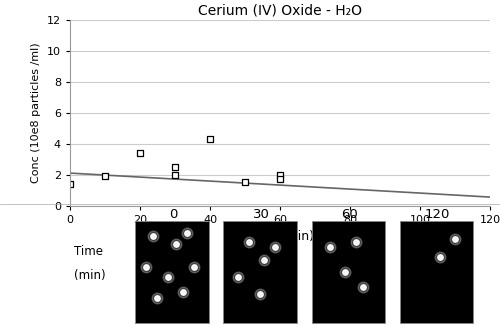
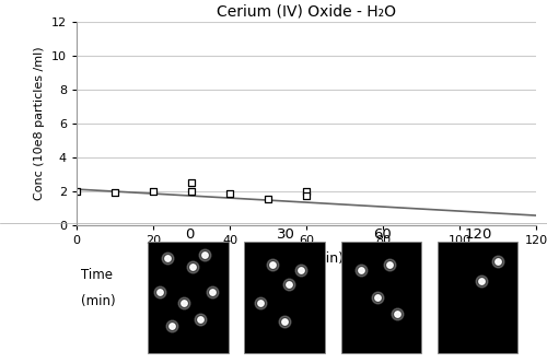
Cerium (IV) Oxide - H₂O/0: 1.4 -> 2.0
Cerium (IV) Oxide - H₂O/20: 3.4 -> 1.9
Cerium (IV) Oxide - H₂O/40: 4.3 -> 1.9
